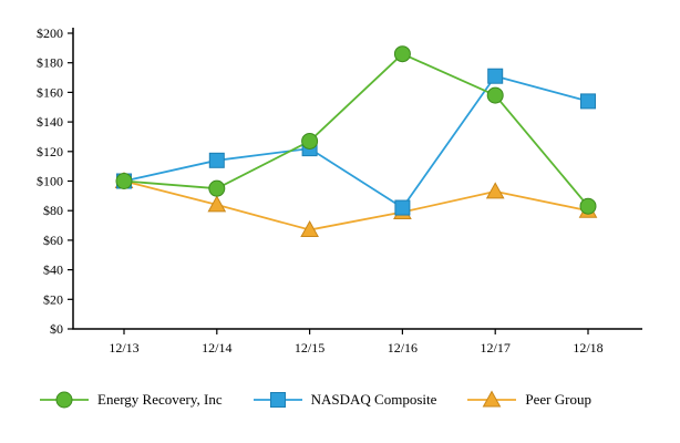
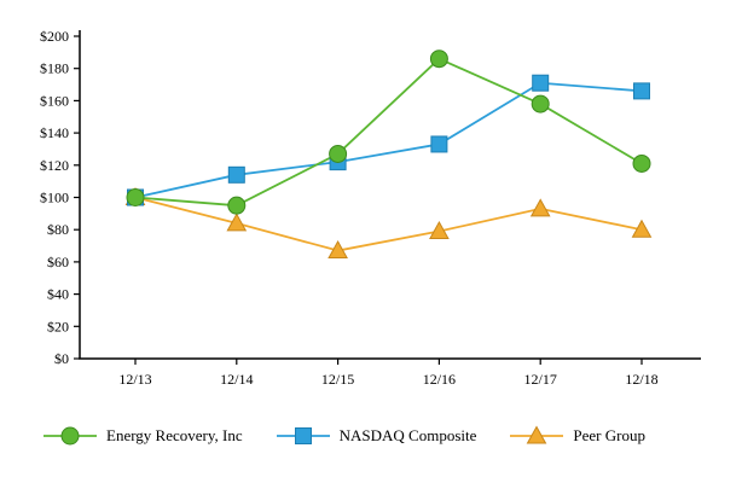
NASDAQ Composite/12/16: $82 -> $133
Energy Recovery, Inc/12/18: $83 -> $121
NASDAQ Composite/12/18: $154 -> $166
